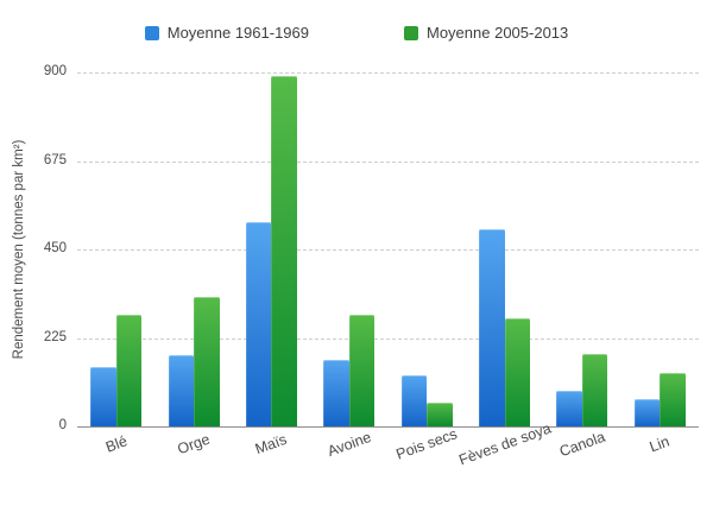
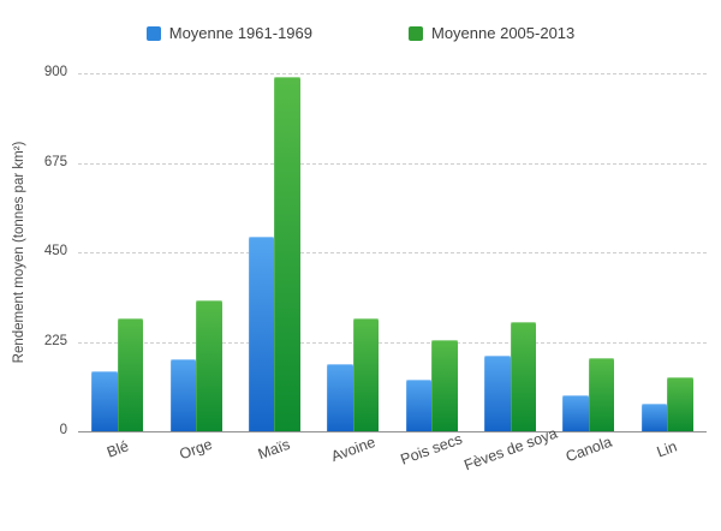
Moyenne 1961-1969/Maïs: 520 -> 490
Moyenne 2005-2013/Pois secs: 60 -> 230
Moyenne 1961-1969/Fèves de soya: 500 -> 190
